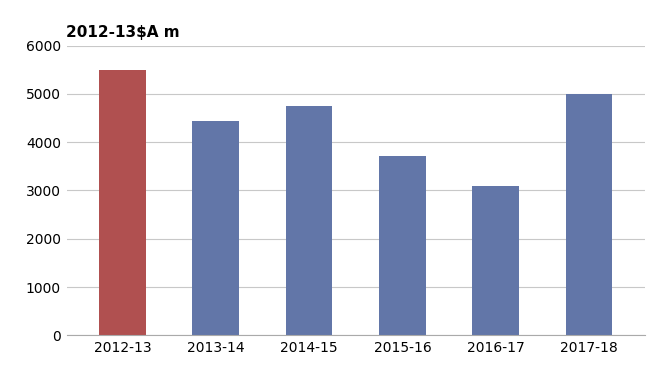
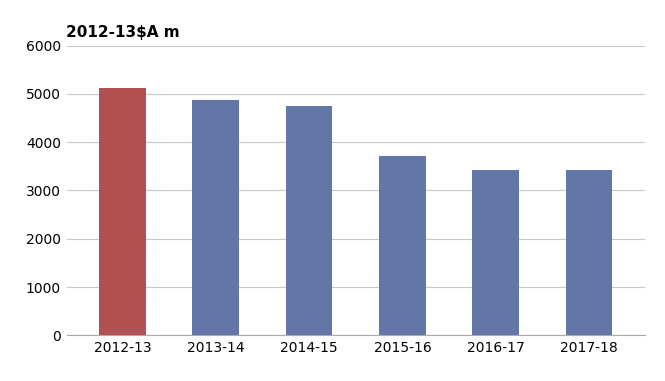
2012-13: 5500 -> 5130
2013-14: 4450 -> 4880
2016-17: 3100 -> 3430
2017-18: 5000 -> 3430
